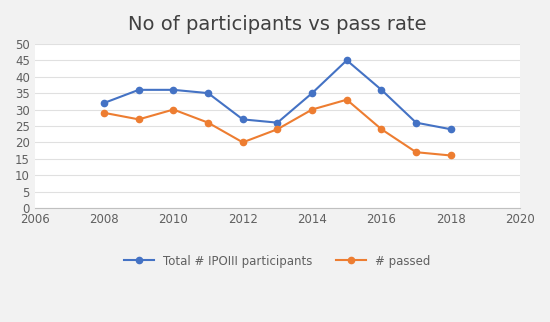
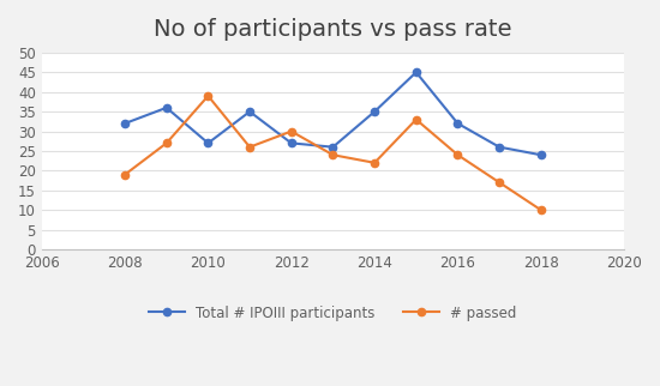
# passed/2008: 29 -> 19
Total # IPOIII participants/2010: 36 -> 27
# passed/2010: 30 -> 39
# passed/2012: 20 -> 30
# passed/2014: 30 -> 22
Total # IPOIII participants/2016: 36 -> 32
# passed/2018: 16 -> 10
